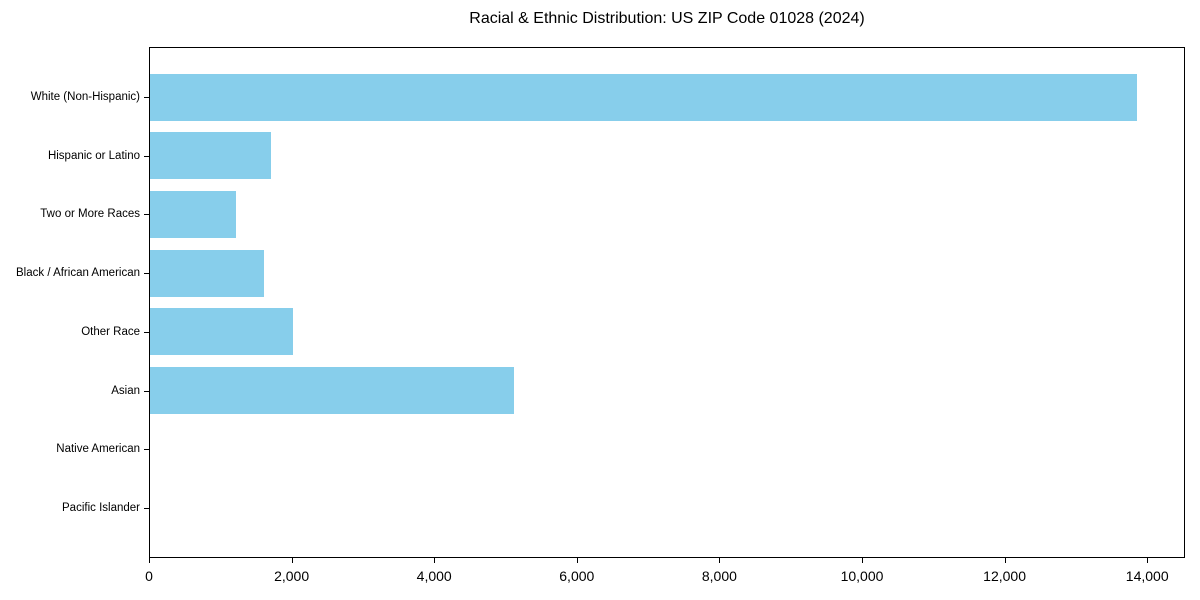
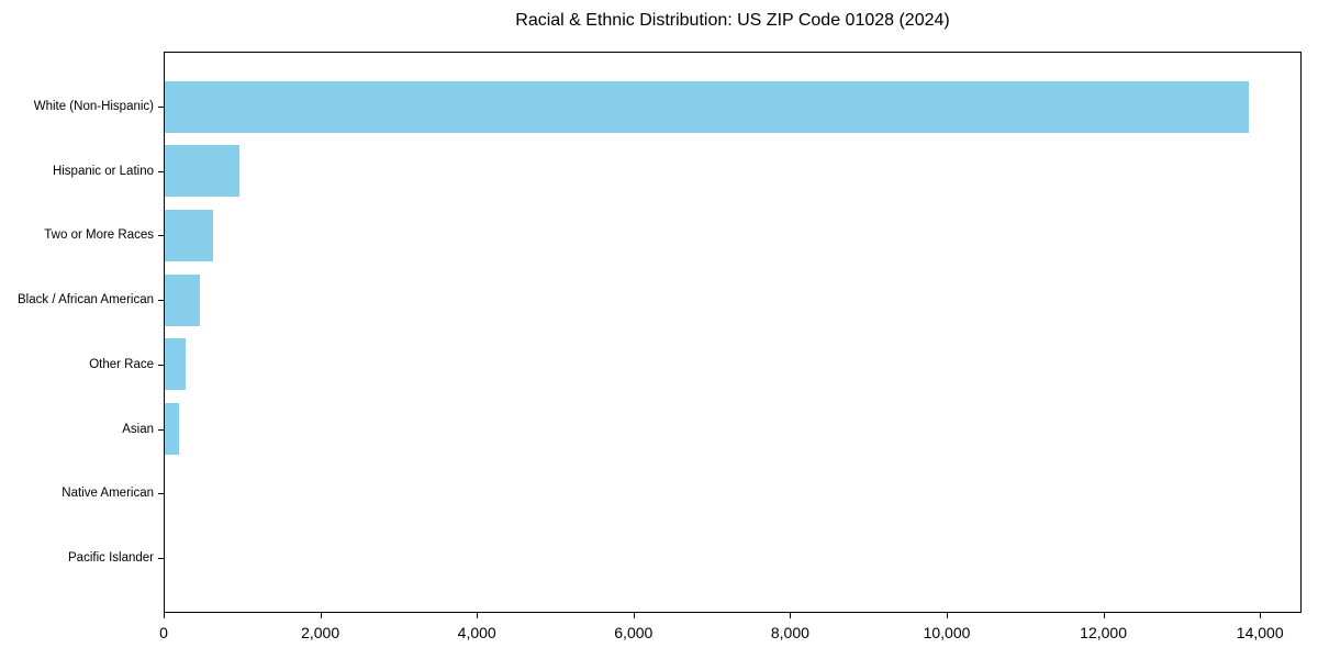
Hispanic or Latino: 1700 -> 1000
Two or More Races: 1200 -> 600
Black / African American: 1600 -> 400
Other Race: 2000 -> 300
Asian: 5100 -> 200
